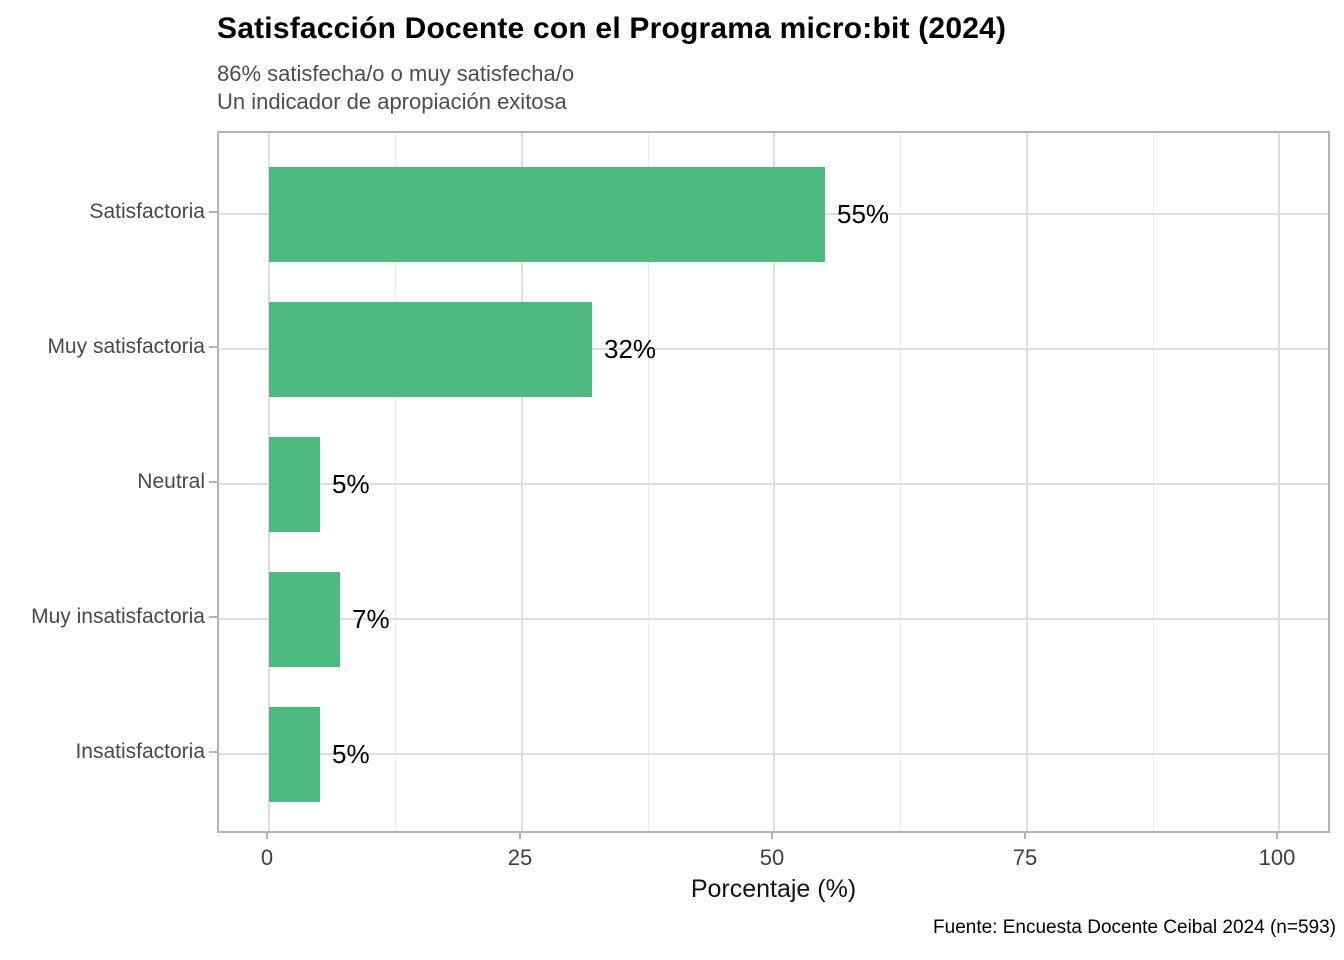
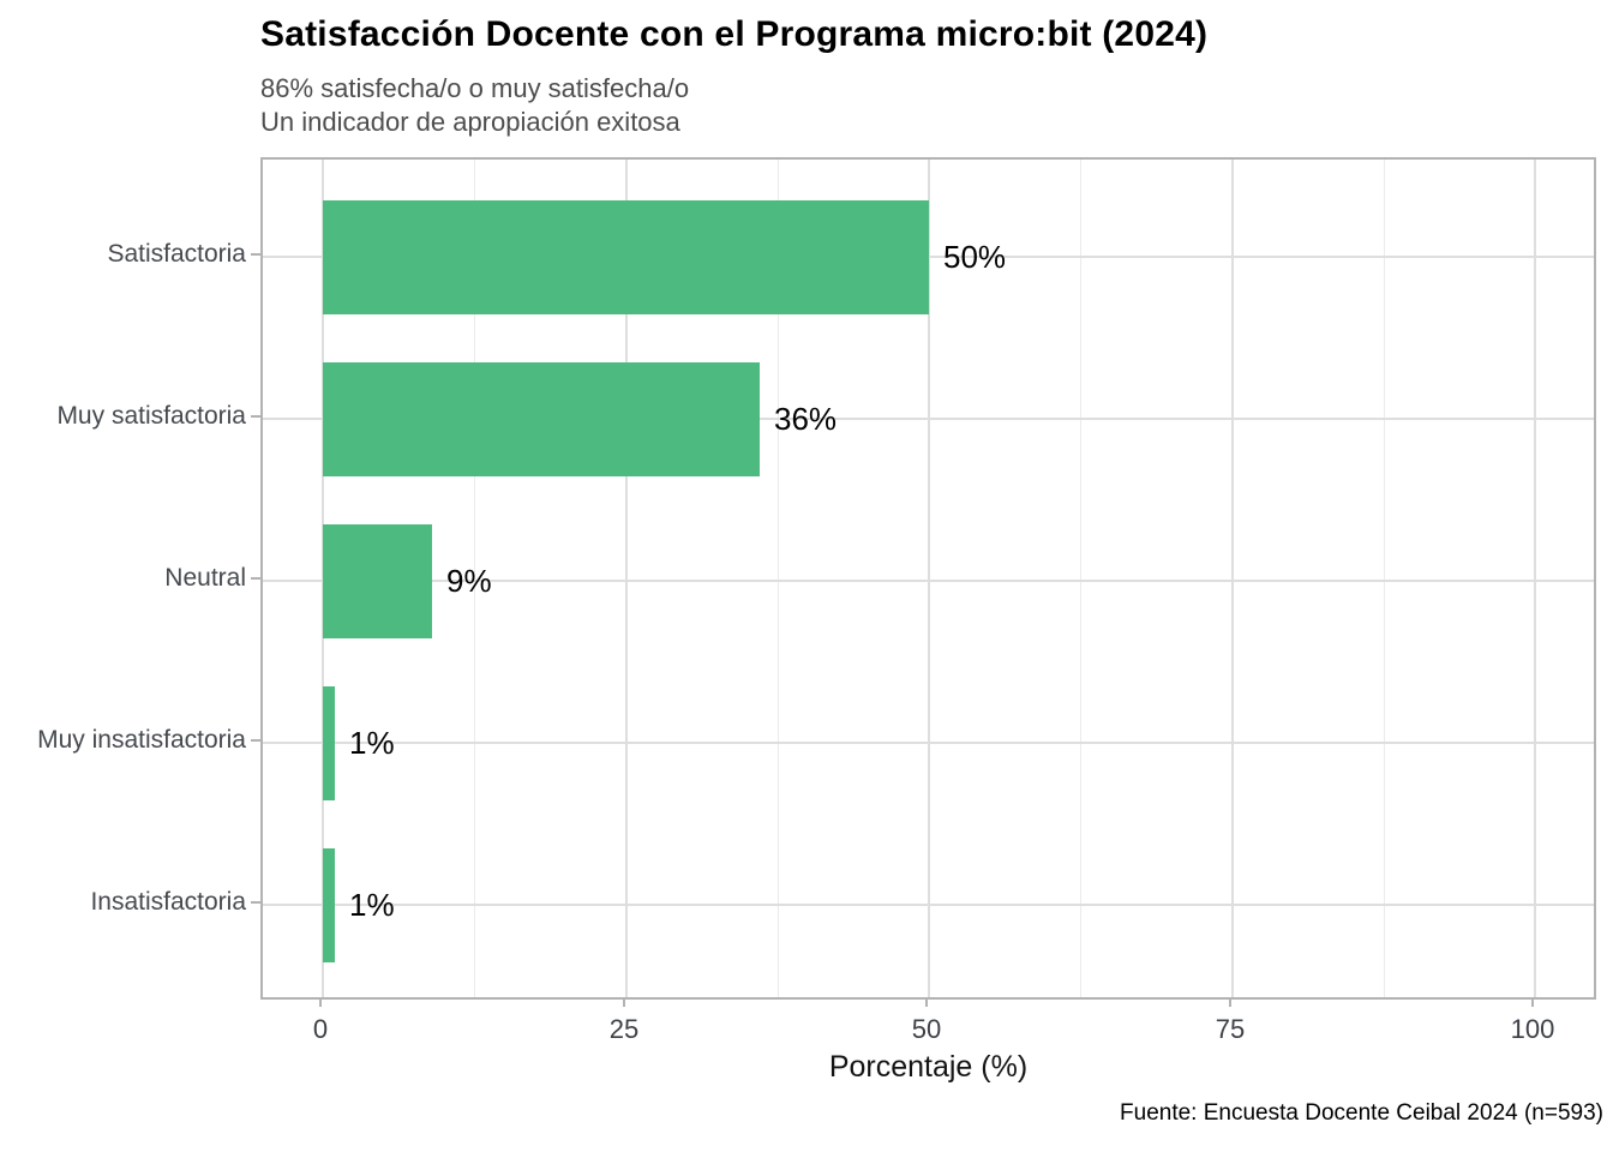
Satisfactoria: 55% -> 50%
Muy satisfactoria: 32% -> 36%
Neutral: 5% -> 9%
Muy insatisfactoria: 7% -> 1%
Insatisfactoria: 5% -> 1%
